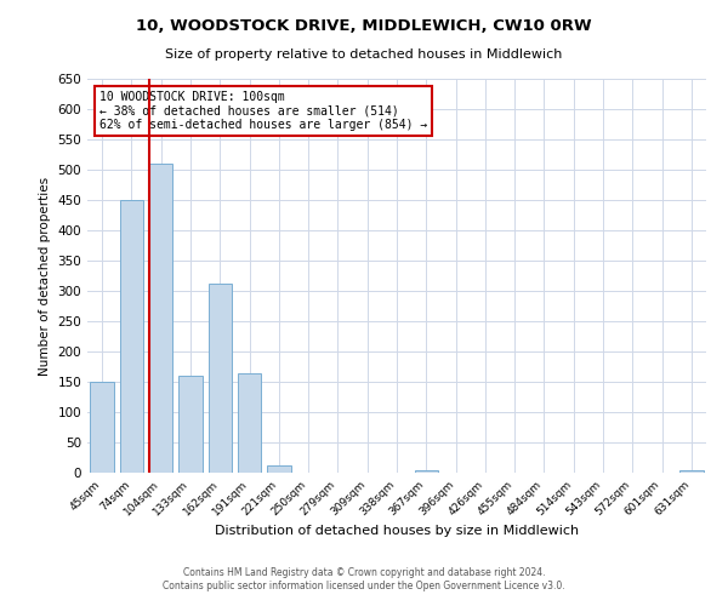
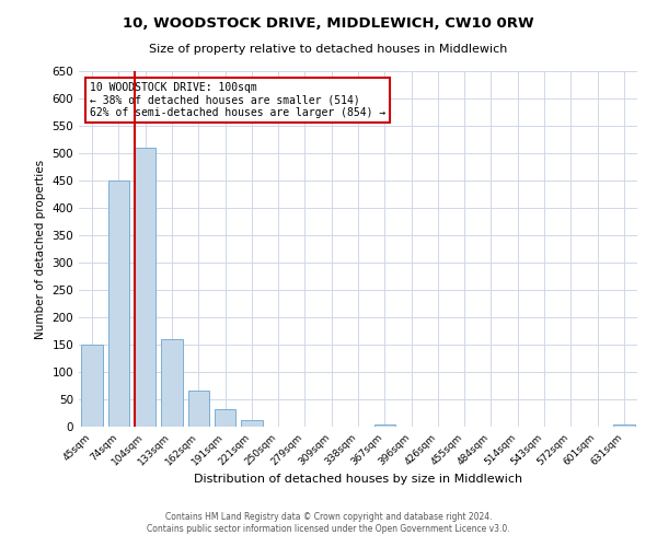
162sqm: 312 -> 67
191sqm: 164 -> 33
